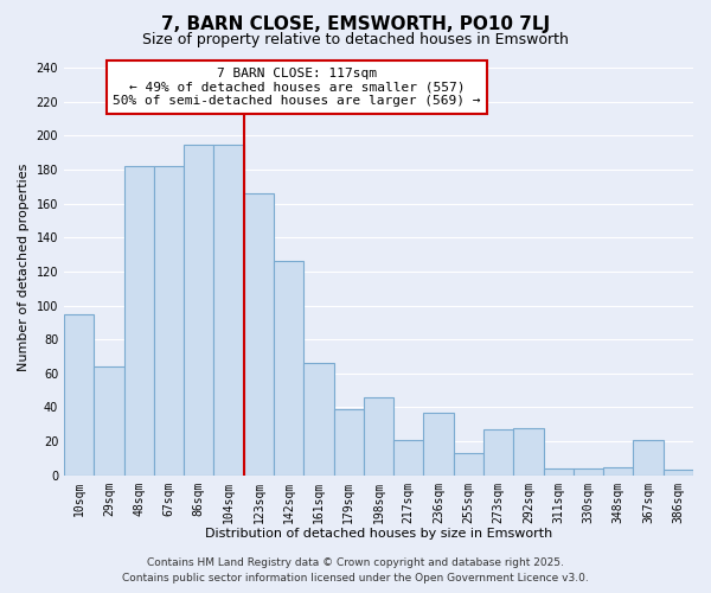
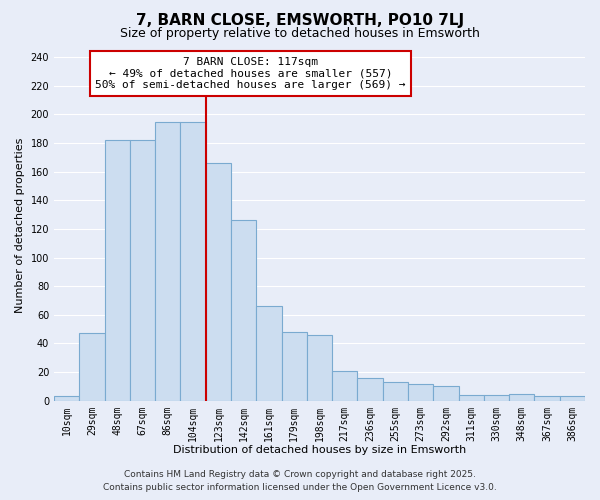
10sqm: 95 -> 3
29sqm: 64 -> 47
179sqm: 39 -> 48
236sqm: 37 -> 16
273sqm: 27 -> 12
292sqm: 28 -> 10
367sqm: 21 -> 3
